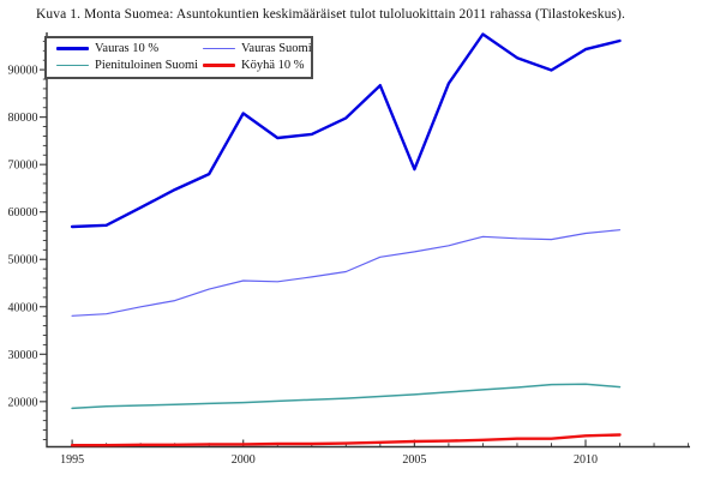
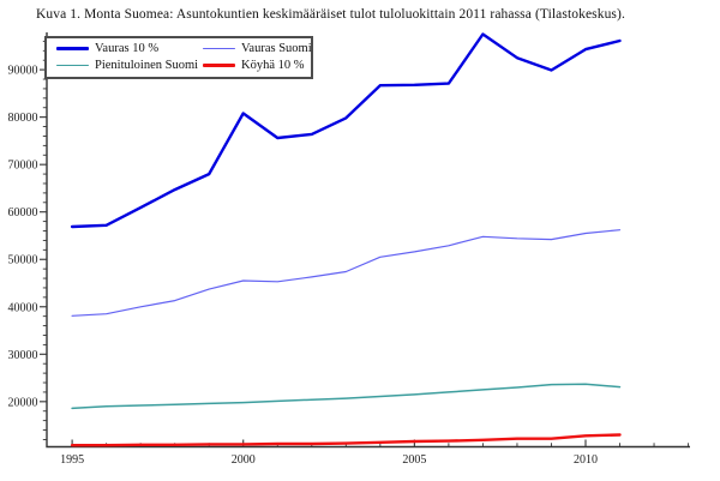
Vauras 10 %/2005: 69000 -> 87000
